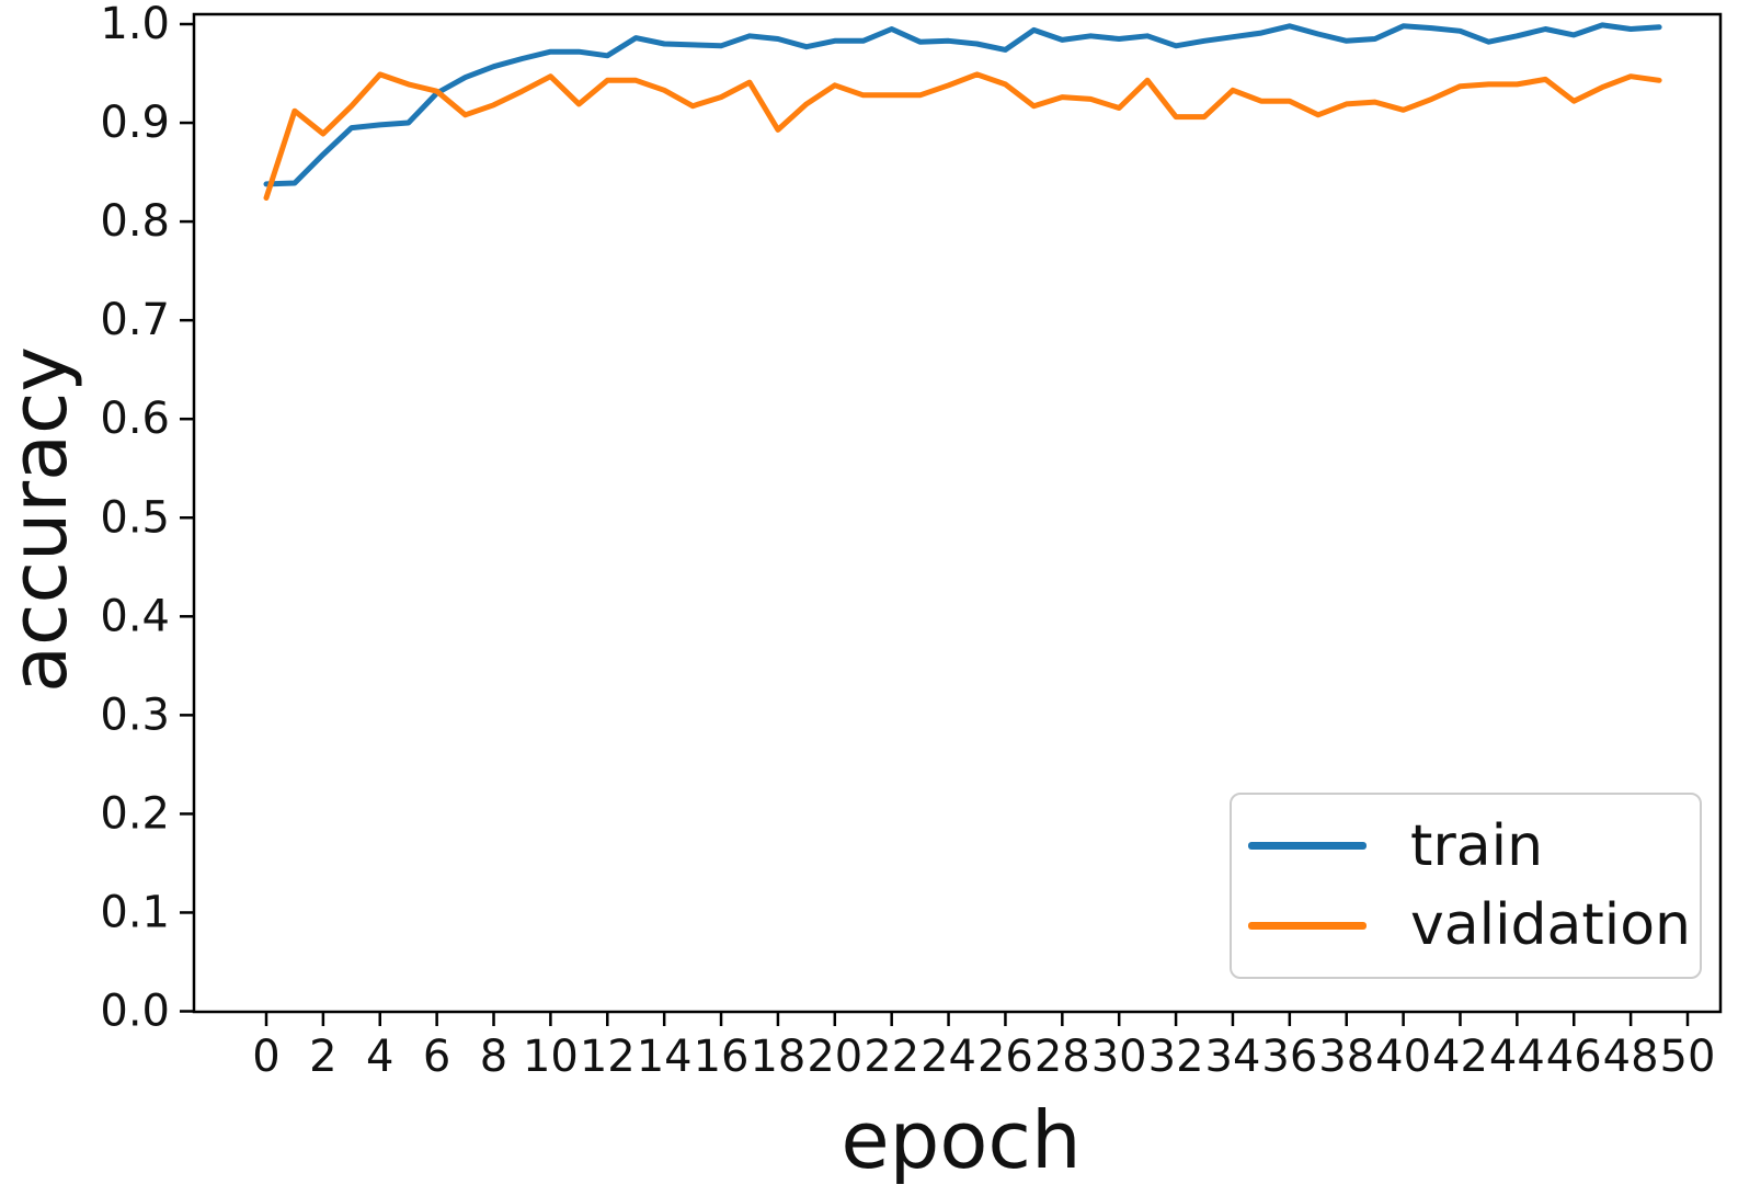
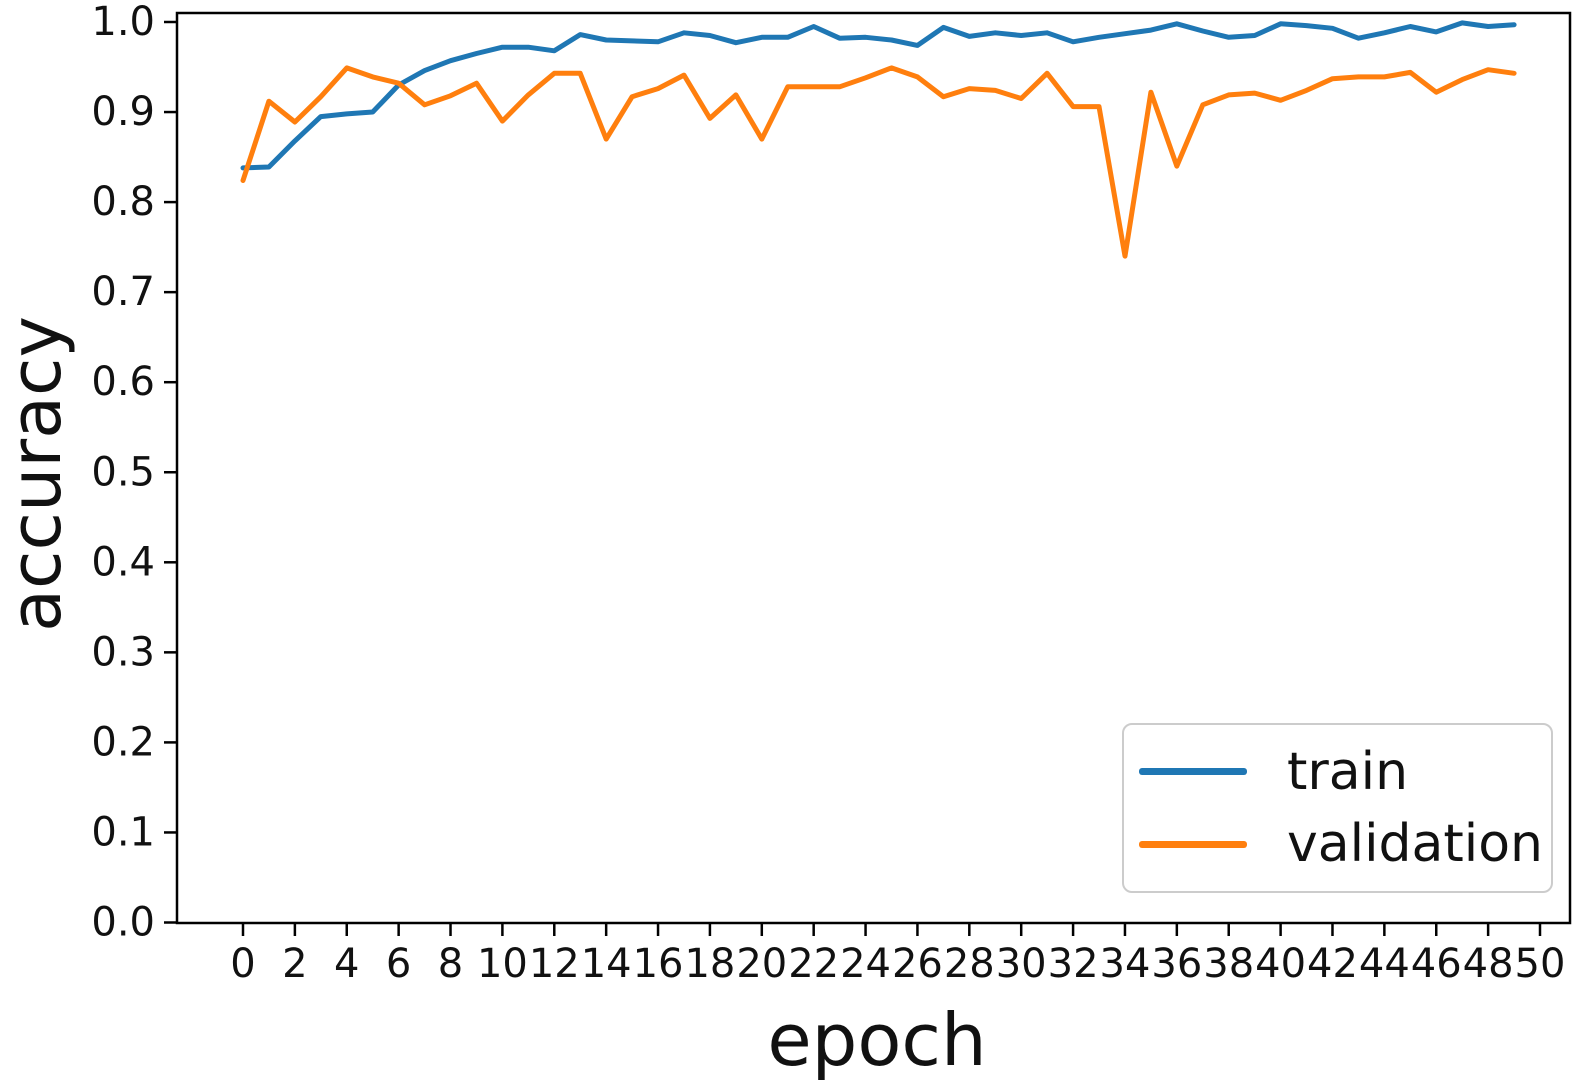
validation/10: 0.95 -> 0.89
validation/14: 0.93 -> 0.87
validation/20: 0.94 -> 0.87
validation/34: 0.93 -> 0.74
validation/36: 0.92 -> 0.84
